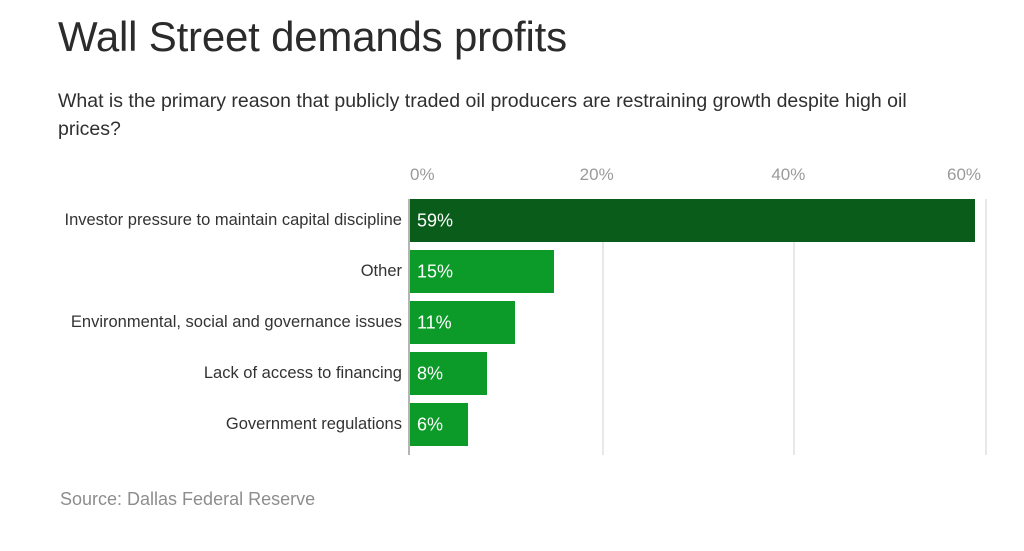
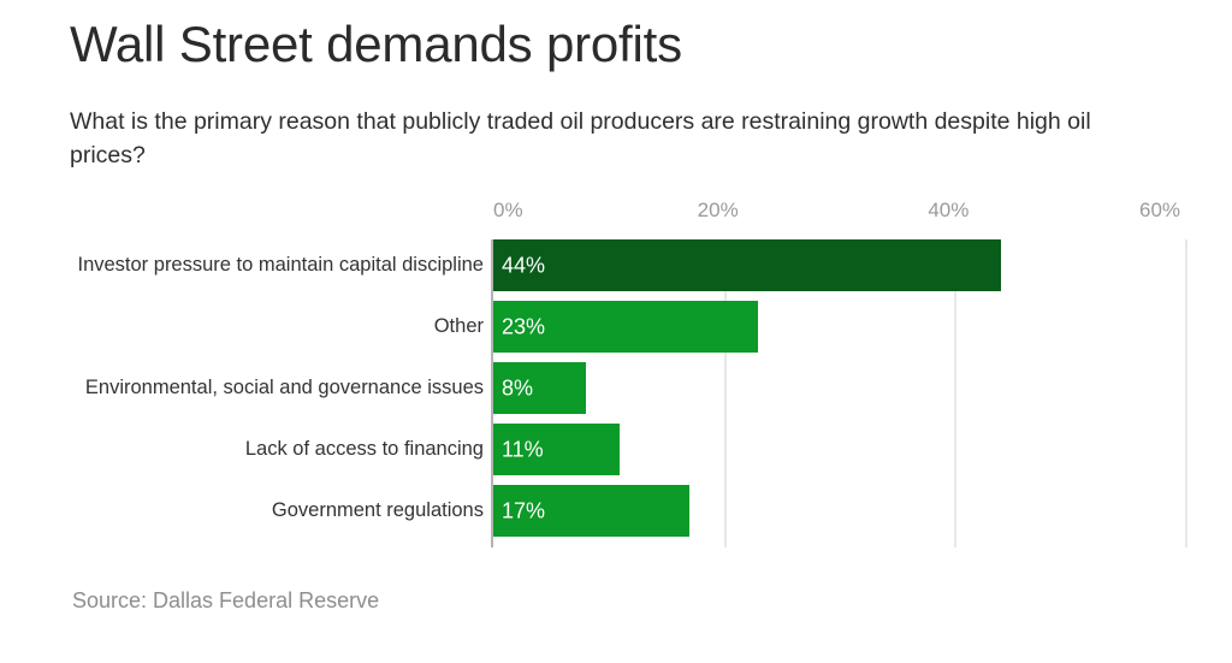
Investor pressure to maintain capital discipline: 59% -> 44%
Other: 15% -> 23%
Environmental, social and governance issues: 11% -> 8%
Lack of access to financing: 8% -> 11%
Government regulations: 6% -> 17%
